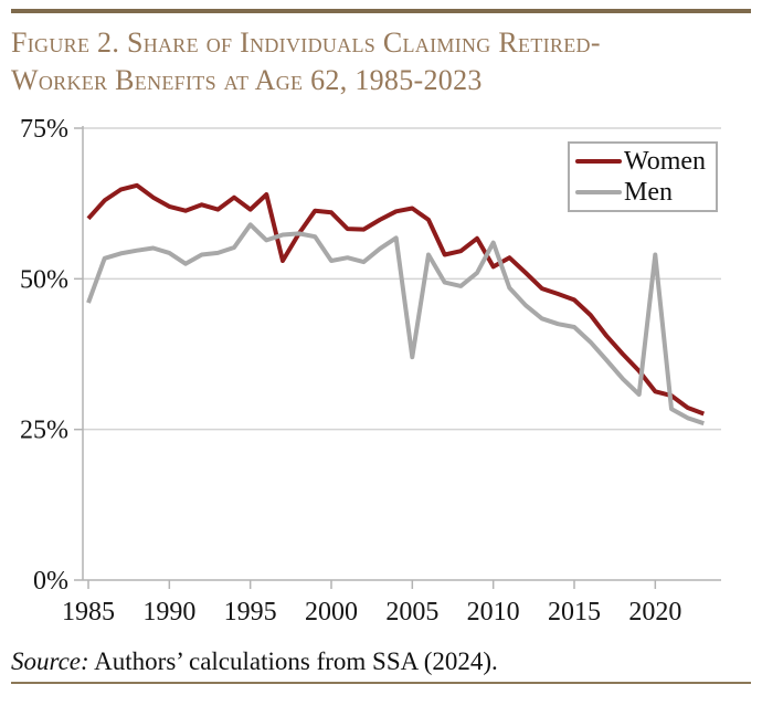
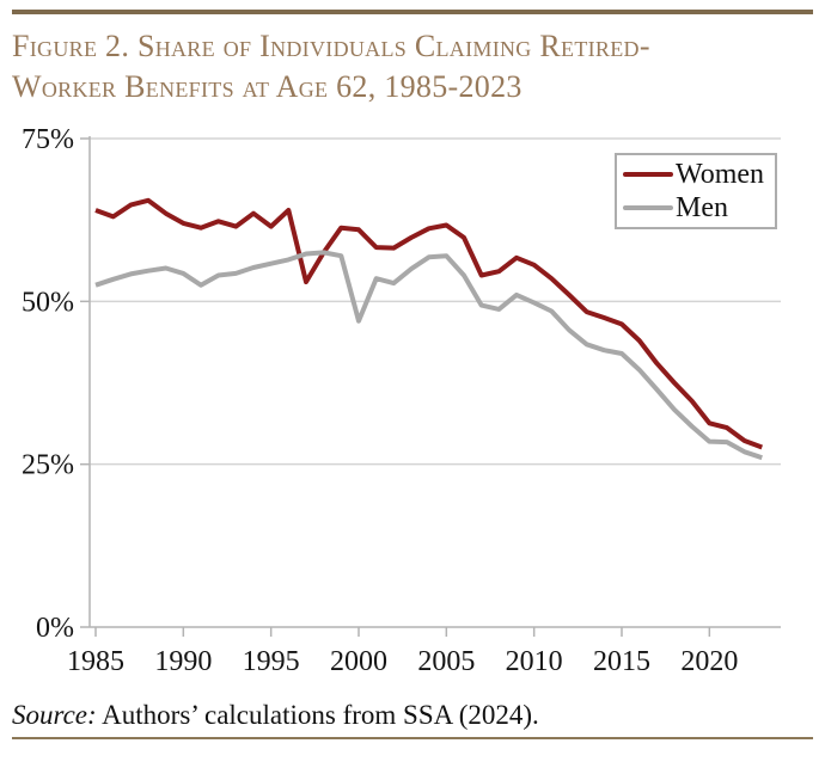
Women/1985: 60% -> 64%
Men/1985: 46% -> 52%
Men/1995: 59% -> 56%
Men/2000: 53% -> 47%
Men/2005: 37% -> 57%
Women/2010: 52% -> 56%
Men/2010: 56% -> 50%
Men/2020: 54% -> 28%
